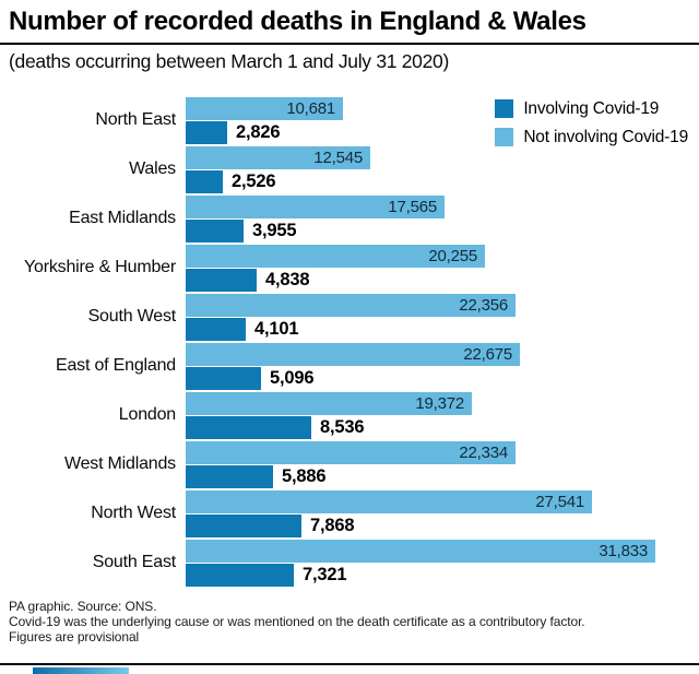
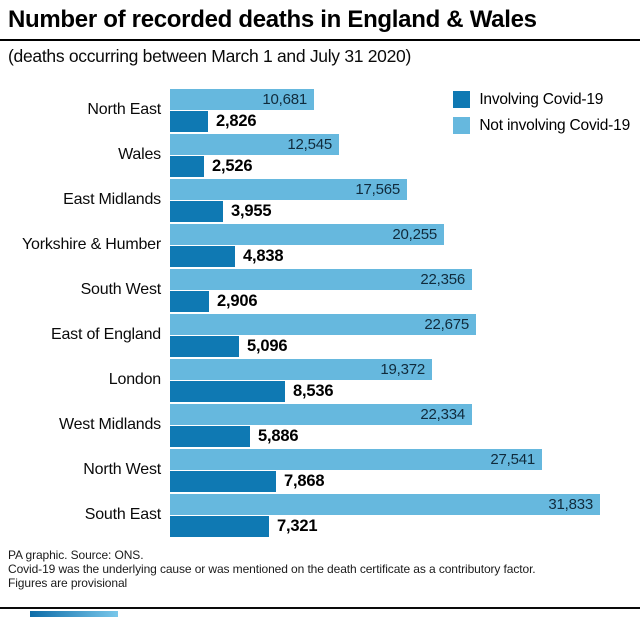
Involving Covid-19/South West: 4,101 -> 2,906
